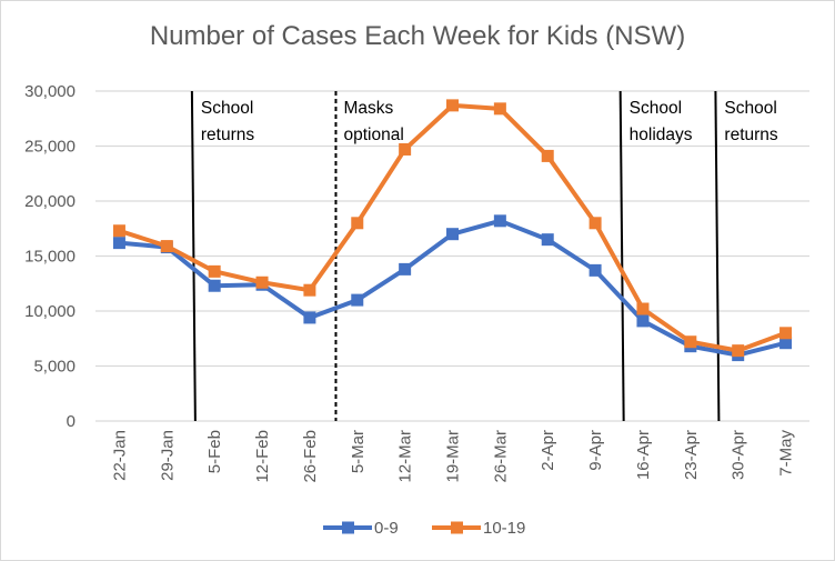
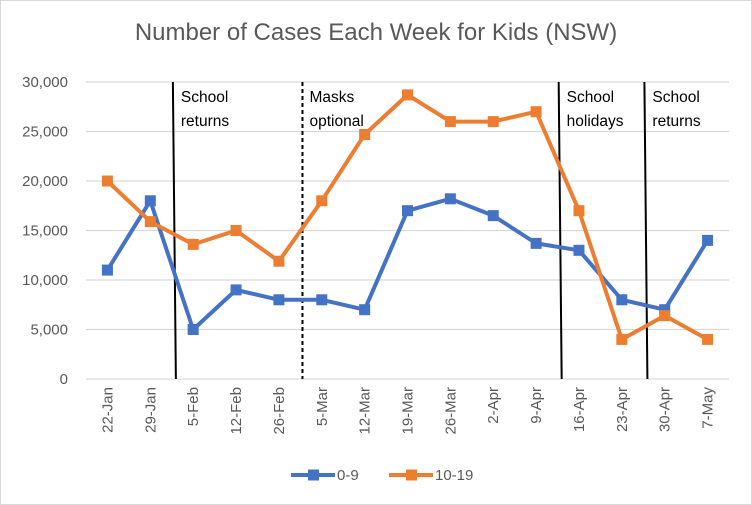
0-9/22-Jan: 16000 -> 11000
10-19/22-Jan: 17000 -> 20000
0-9/29-Jan: 16000 -> 18000
0-9/5-Feb: 12000 -> 5000
0-9/12-Feb: 12000 -> 9000
10-19/12-Feb: 13000 -> 15000
0-9/26-Feb: 9000 -> 8000
0-9/5-Mar: 11000 -> 8000
0-9/12-Mar: 14000 -> 7000
10-19/26-Mar: 28000 -> 26000
10-19/2-Apr: 24000 -> 26000
10-19/9-Apr: 18000 -> 27000
0-9/16-Apr: 9000 -> 13000
10-19/16-Apr: 10000 -> 17000
0-9/23-Apr: 7000 -> 8000
10-19/23-Apr: 7000 -> 4000
0-9/30-Apr: 6000 -> 7000
0-9/7-May: 7000 -> 14000
10-19/7-May: 8000 -> 4000
